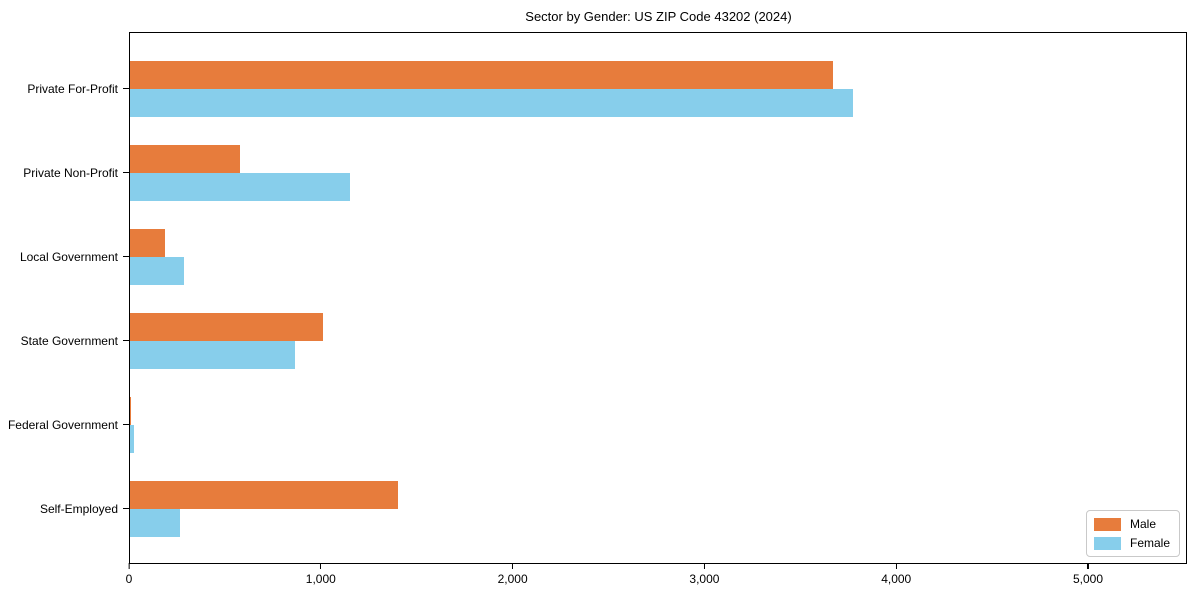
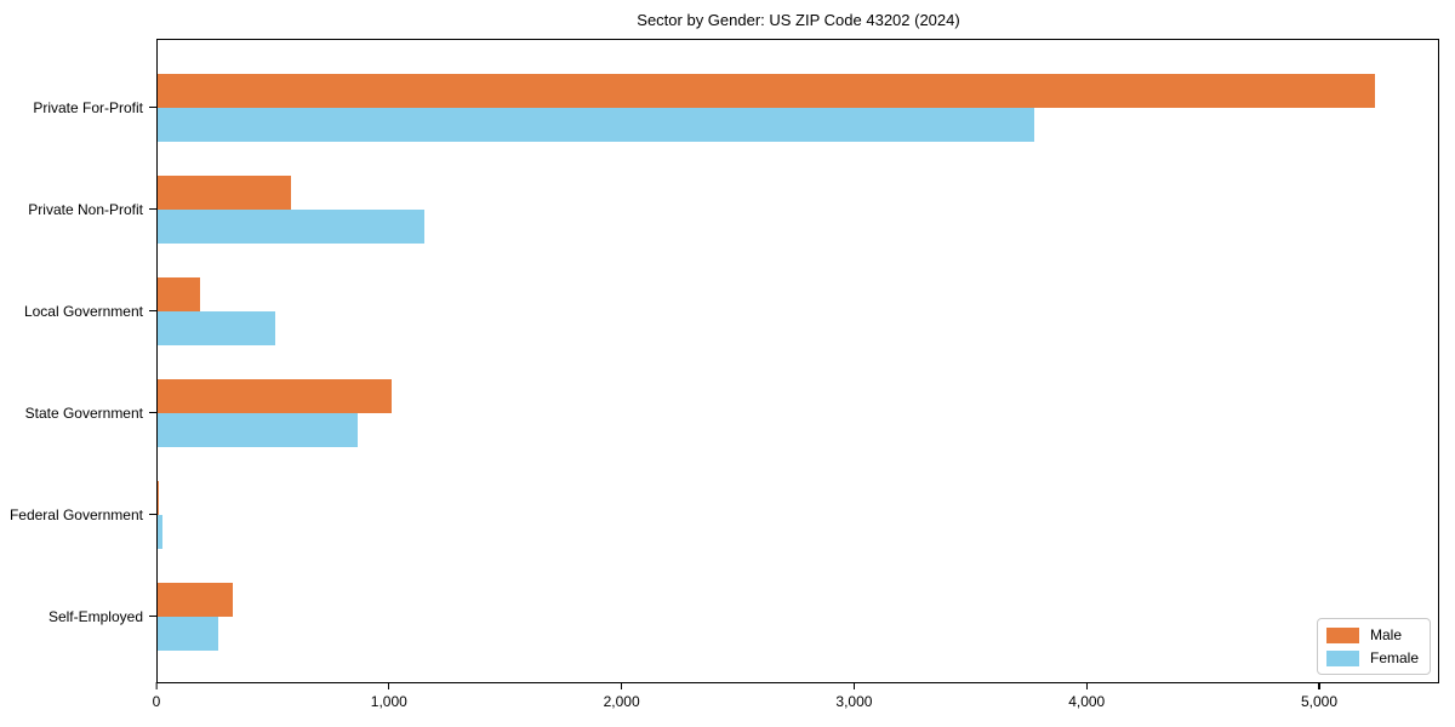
Male/Private For-Profit: 3670 -> 5240
Female/Local Government: 280 -> 500
Male/Self-Employed: 1400 -> 320
